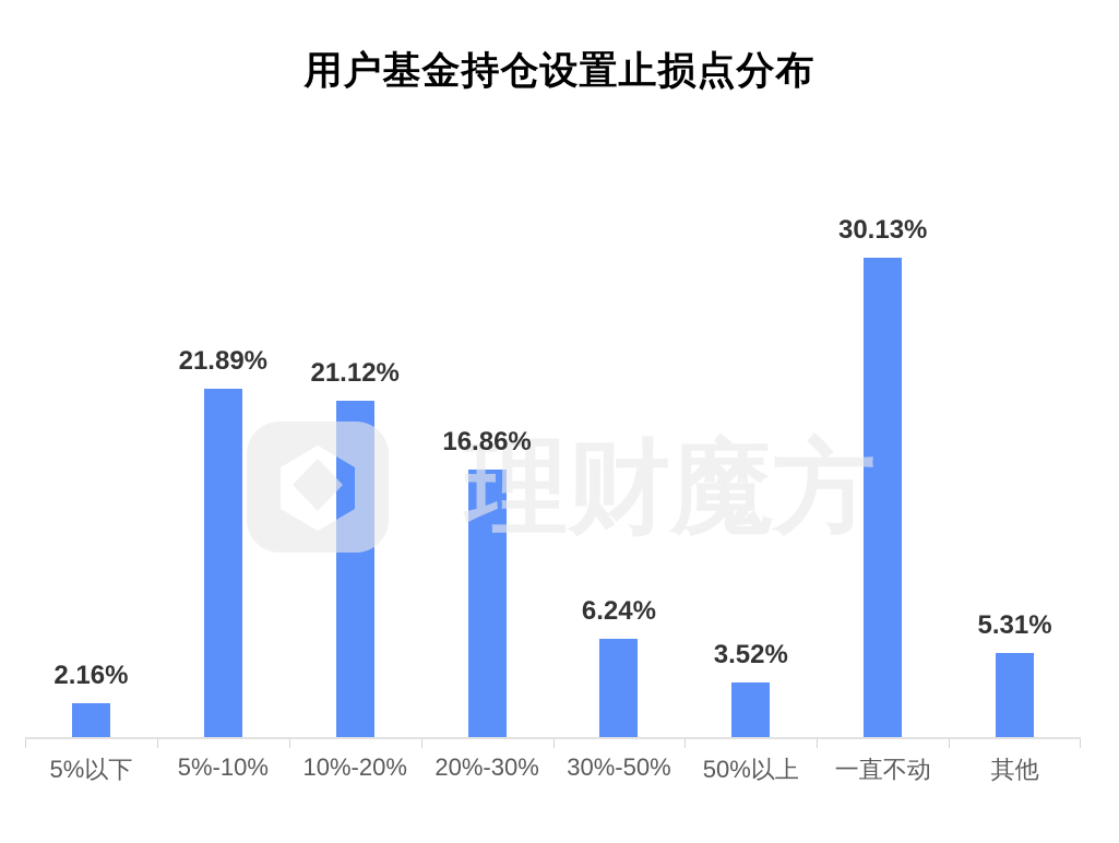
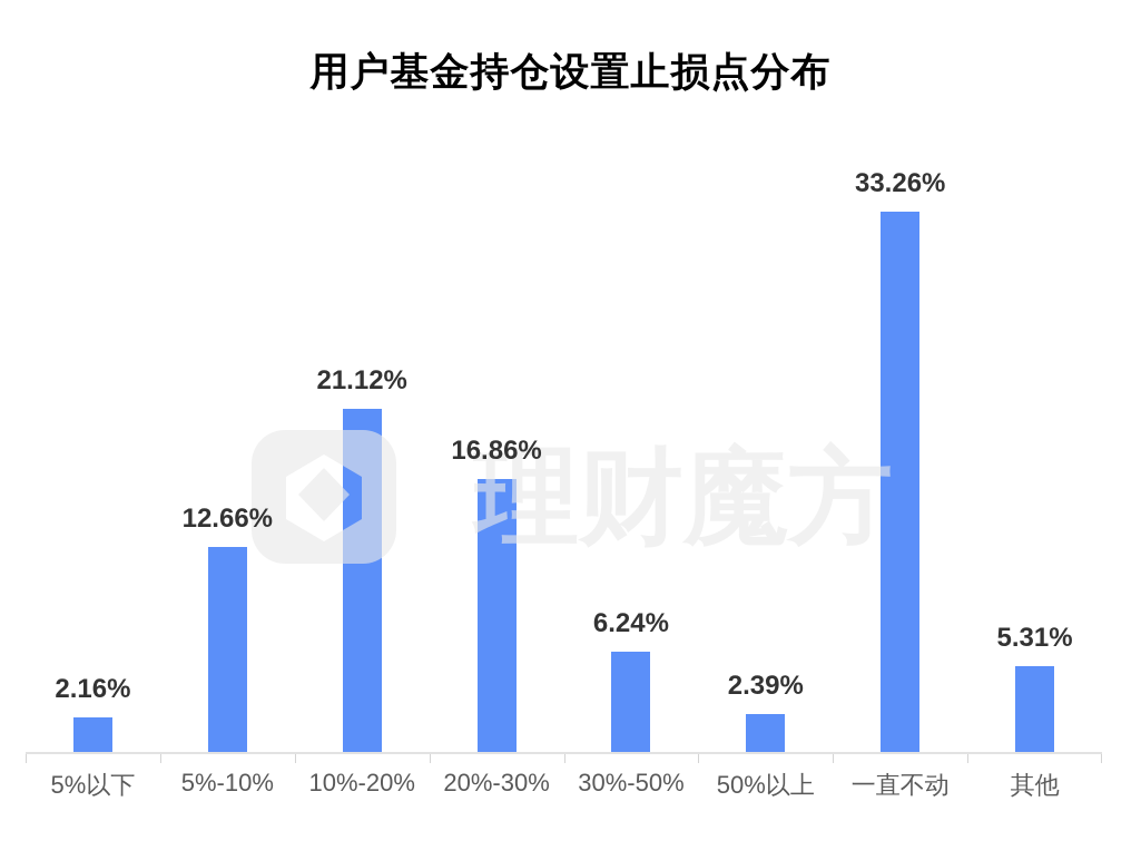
5%-10%: 21.89% -> 12.66%
50%以上: 3.52% -> 2.39%
一直不动: 30.13% -> 33.26%
